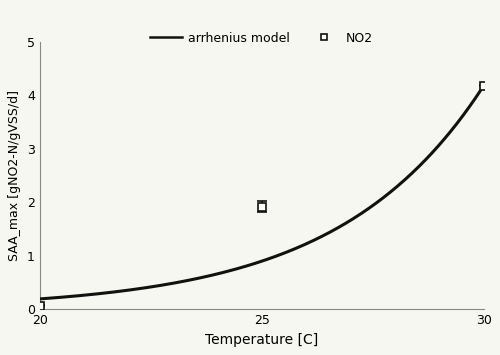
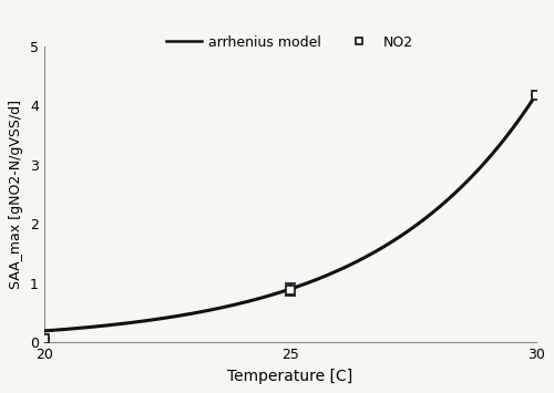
NO2/25: 1.92 -> 0.89
